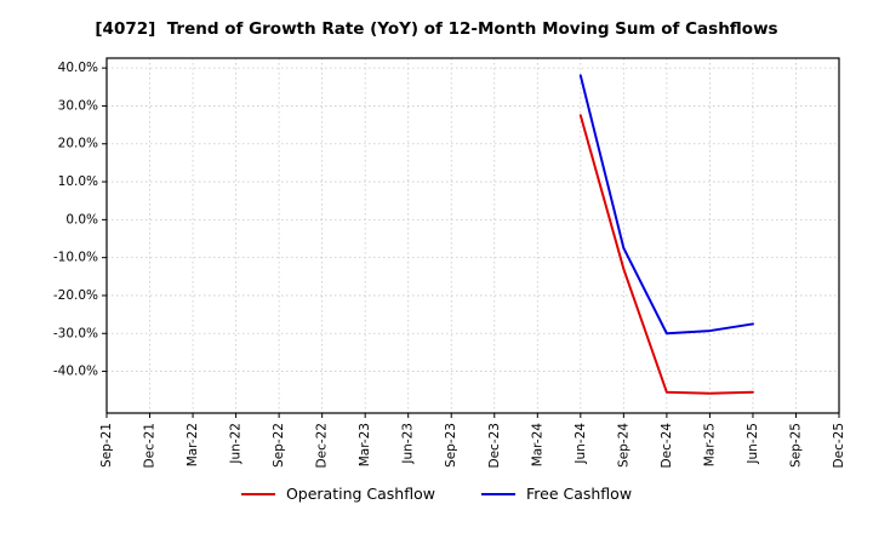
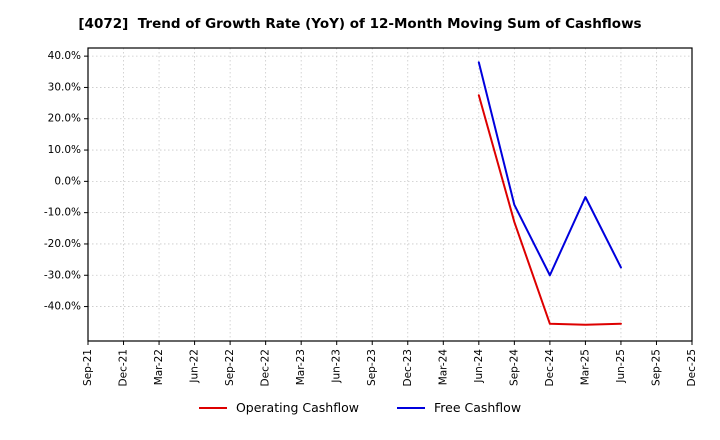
Free Cashflow/Mar-25: -29% -> -5%
